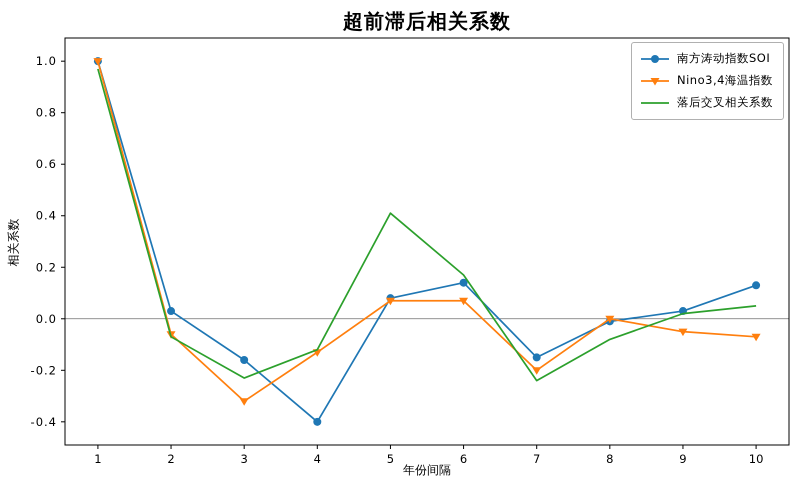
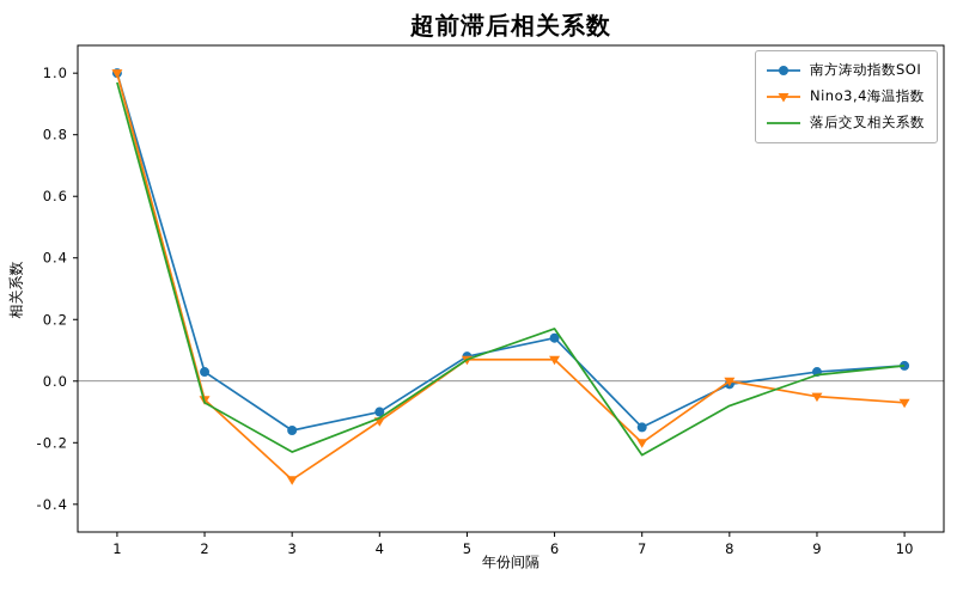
南方涛动指数SOI/4: -0.40 -> -0.10
落后交叉相关系数/5: 0.41 -> 0.07
南方涛动指数SOI/10: 0.13 -> 0.05
